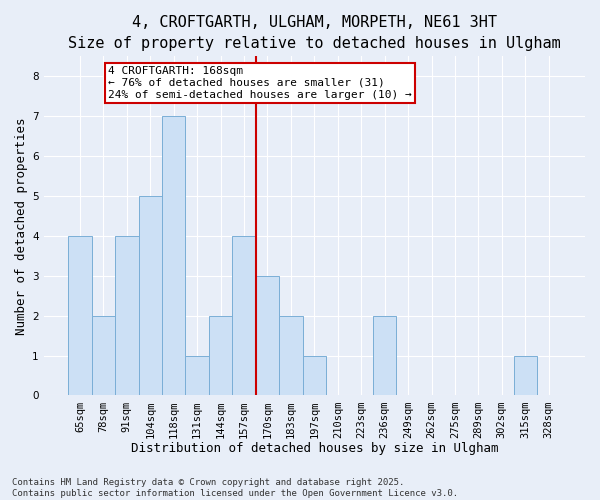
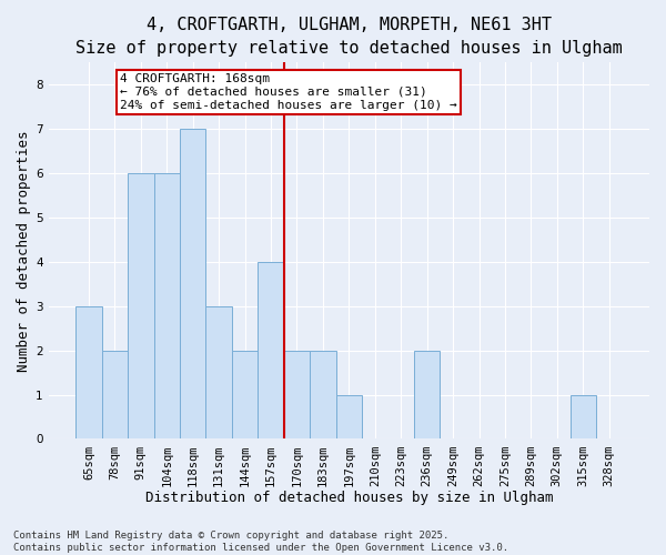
65sqm: 4 -> 3
91sqm: 4 -> 6
104sqm: 5 -> 6
131sqm: 1 -> 3
170sqm: 3 -> 2
